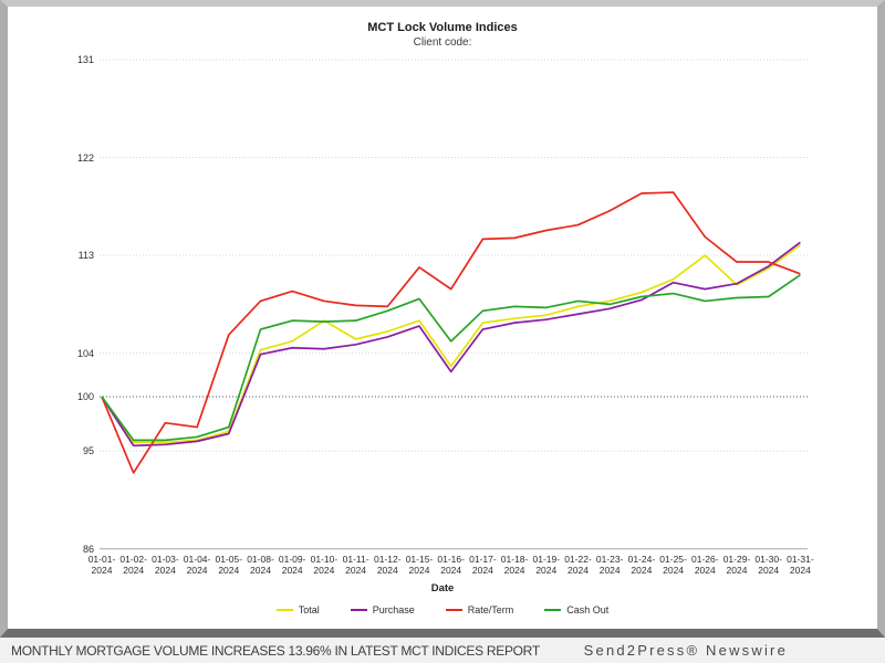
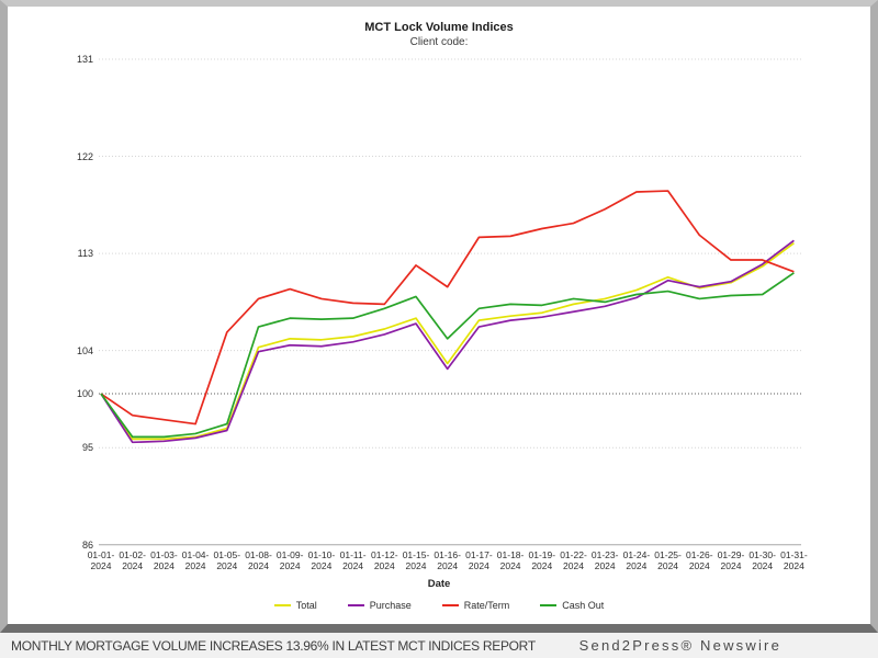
Rate/Term/01-02-2024: 93 -> 98
Total/01-10-2024: 107 -> 105
Total/01-26-2024: 113 -> 110
